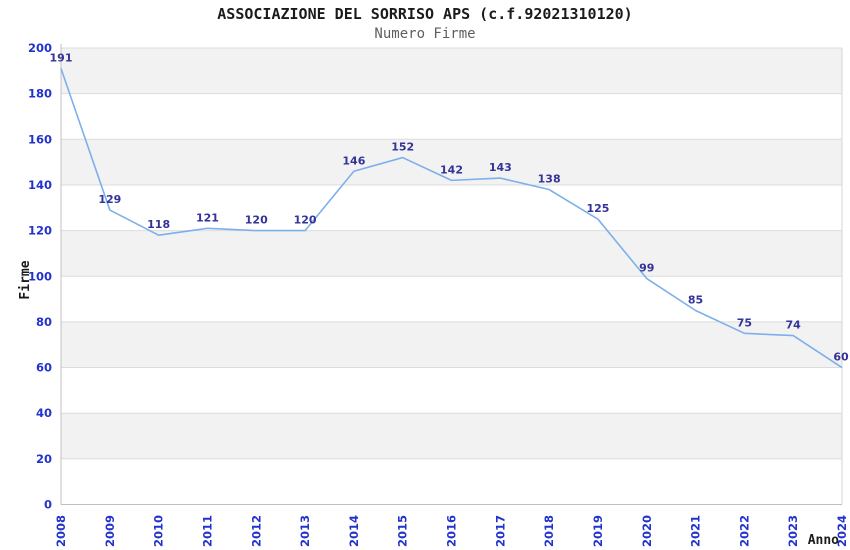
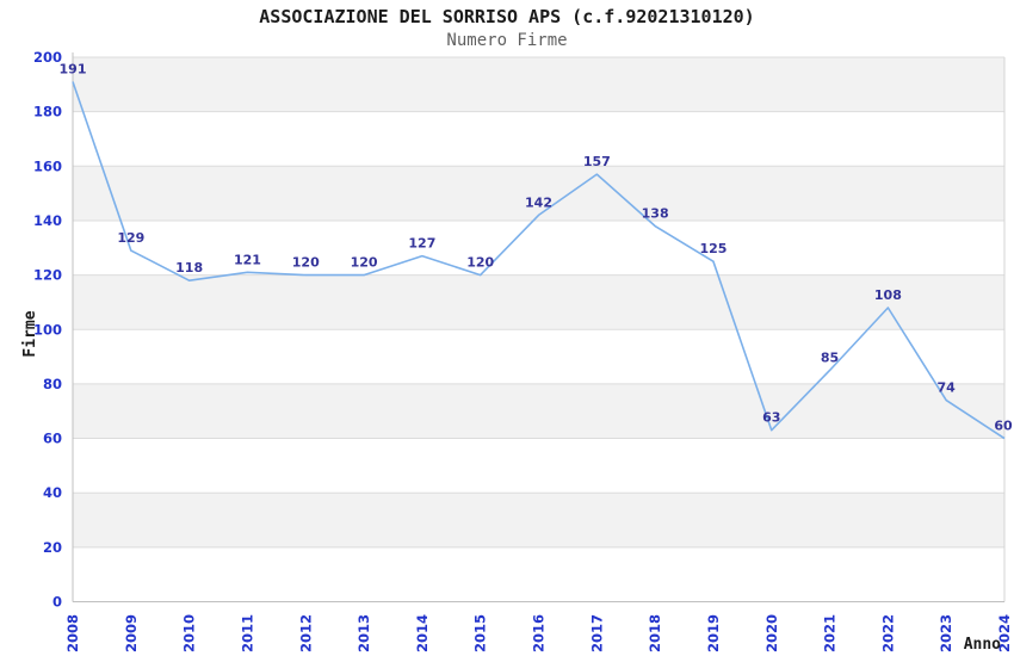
2014: 146 -> 127
2015: 152 -> 120
2017: 143 -> 157
2020: 99 -> 63
2022: 75 -> 108
